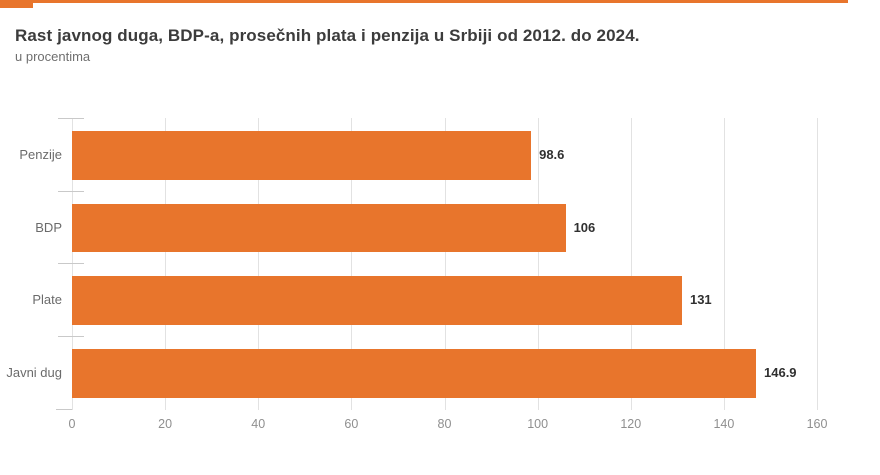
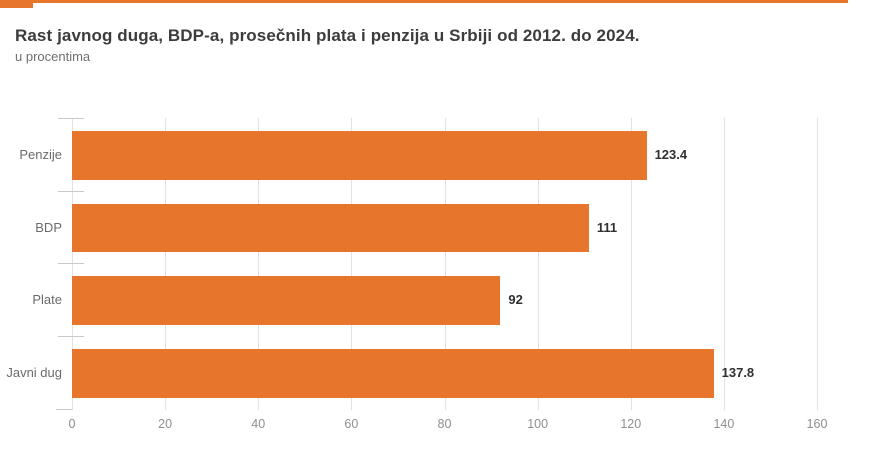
Penzije: 98.6 -> 123.4
BDP: 106 -> 111
Plate: 131 -> 92
Javni dug: 146.9 -> 137.8
